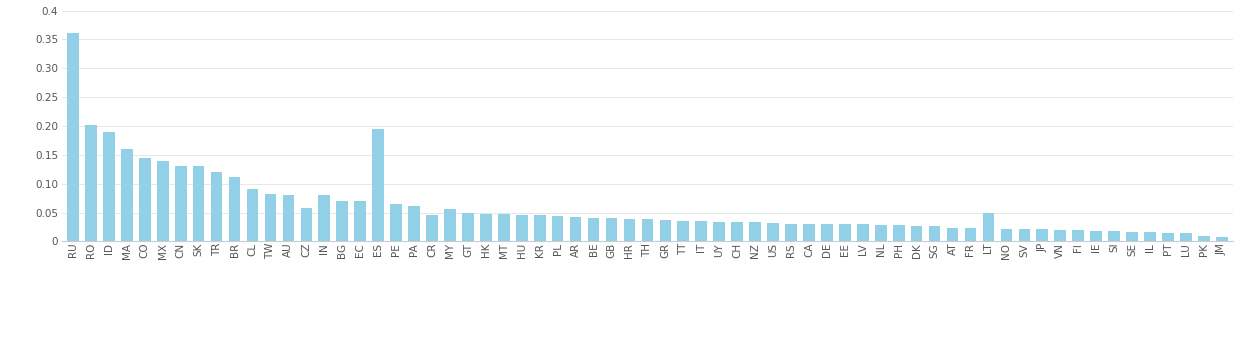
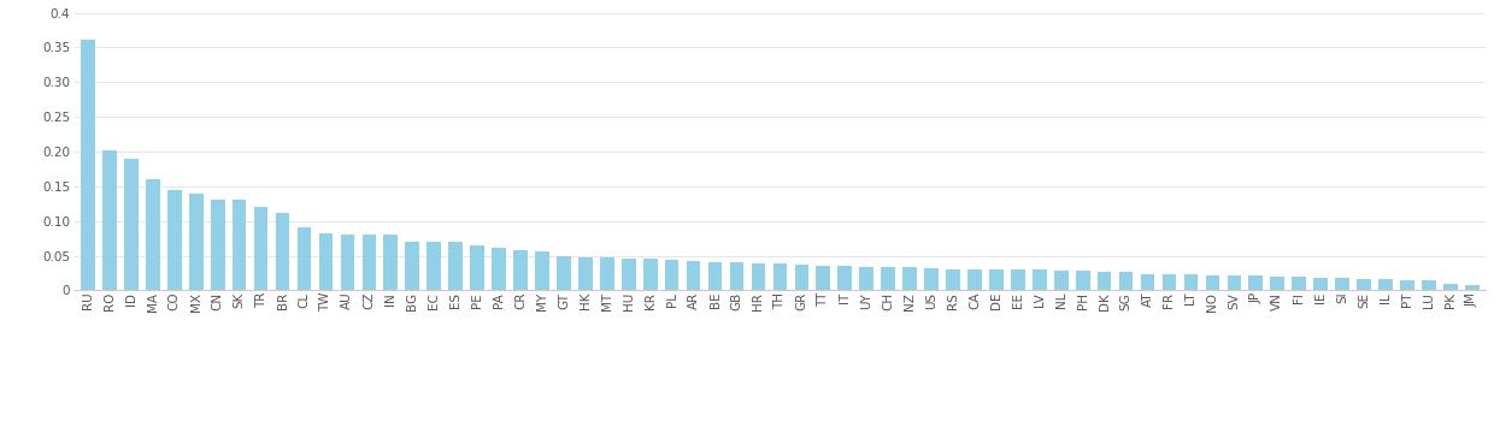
CZ: 0.058 -> 0.080
ES: 0.194 -> 0.070
CR: 0.046 -> 0.058
LT: 0.050 -> 0.023
